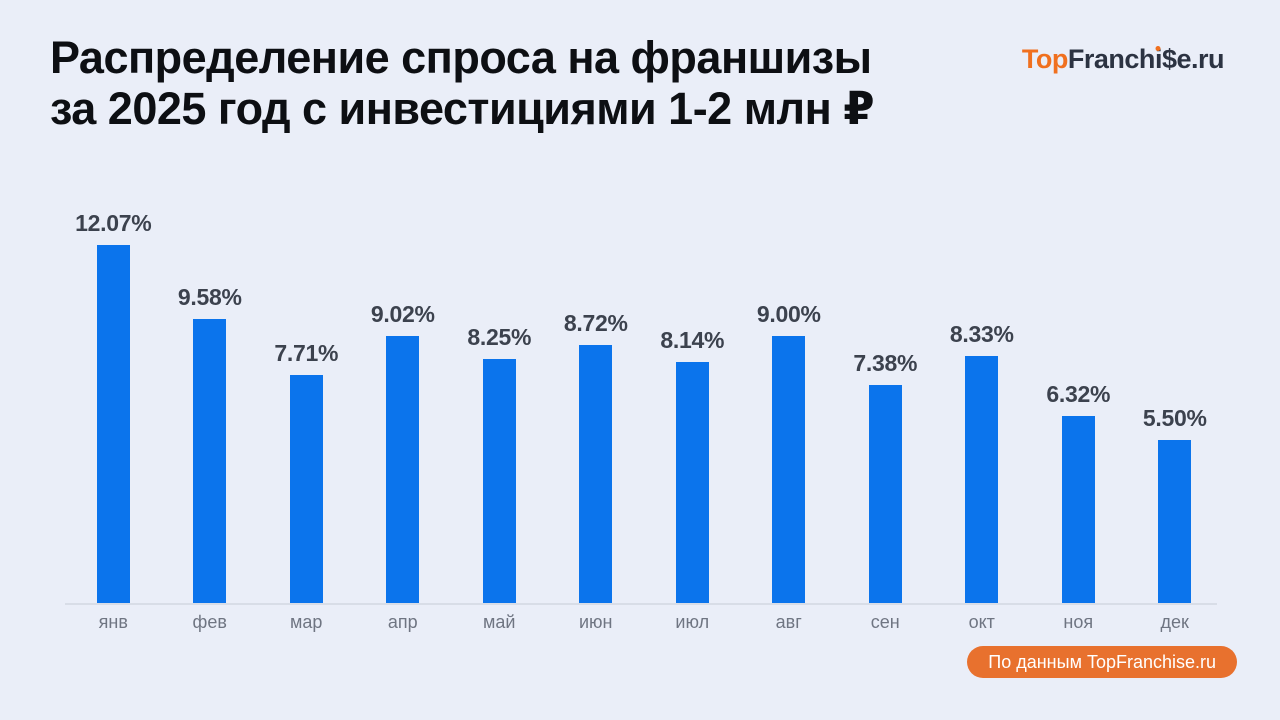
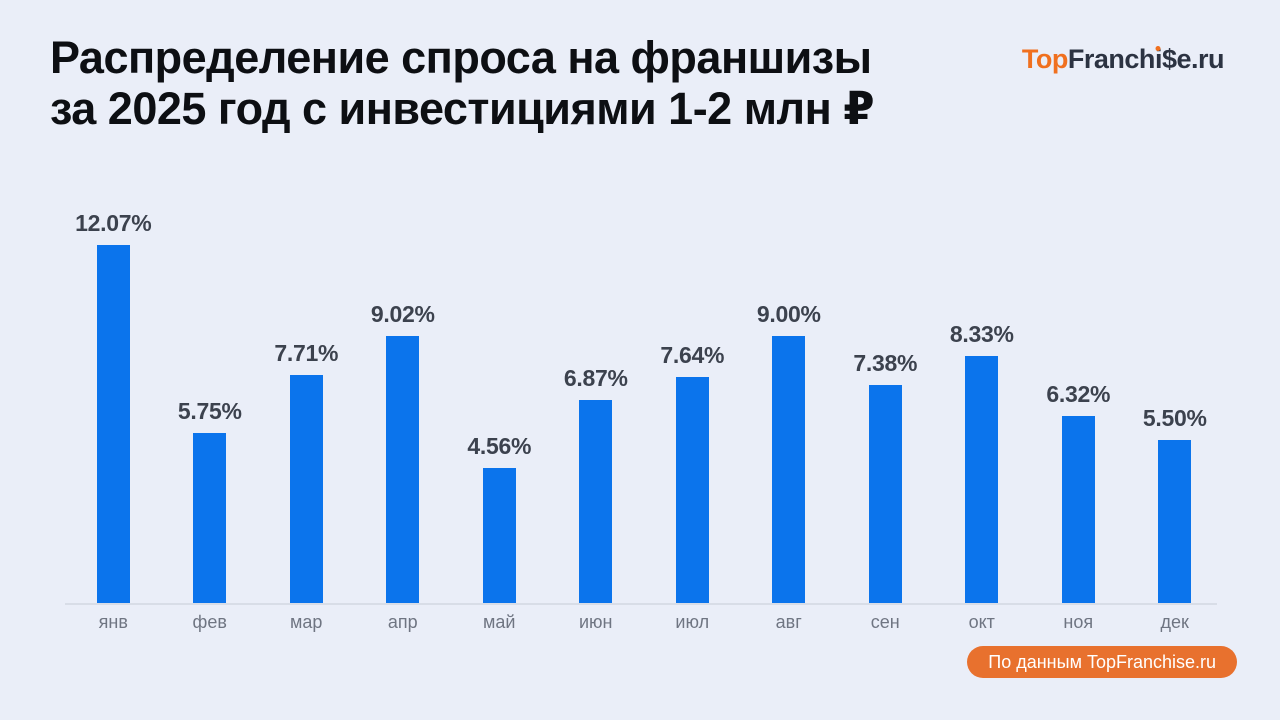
фев: 9.58% -> 5.75%
май: 8.25% -> 4.56%
июн: 8.72% -> 6.87%
июл: 8.14% -> 7.64%
